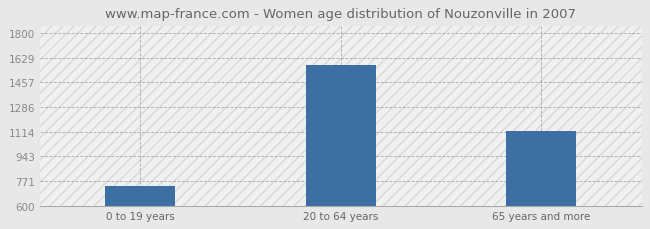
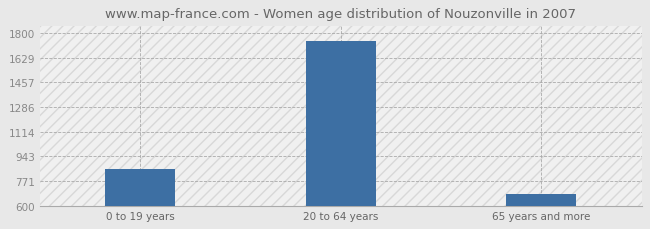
0 to 19 years: 740 -> 860
20 to 64 years: 1580 -> 1740
65 years and more: 1120 -> 680
